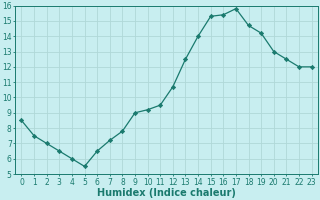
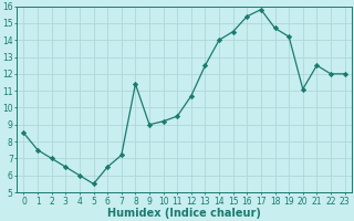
8: 7.8 -> 11.4
15: 15.3 -> 14.5
20: 13.0 -> 11.1
